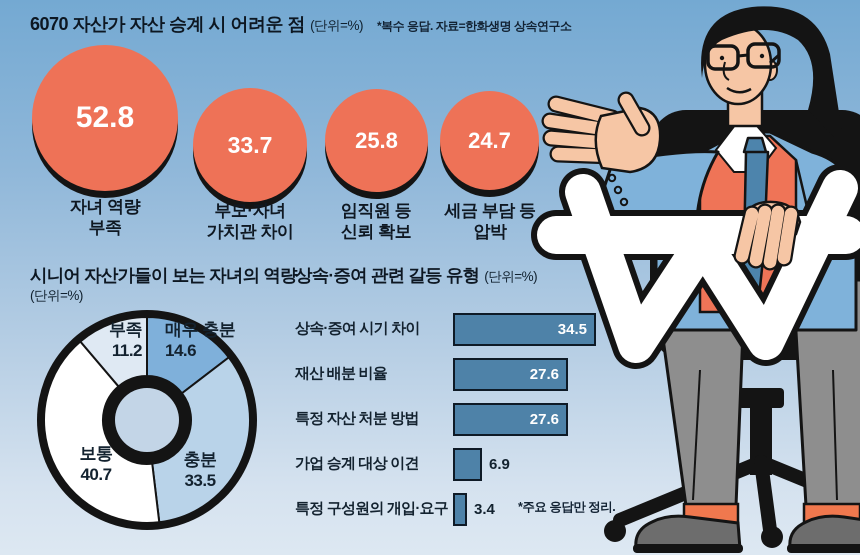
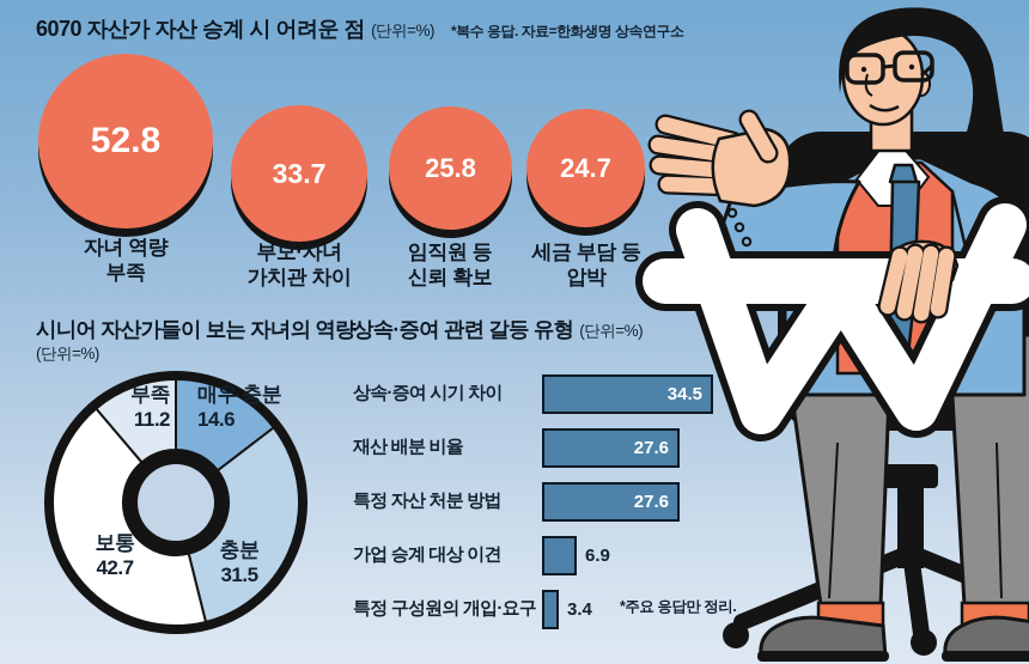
시니어 자산가들이 보는 자녀의 역량/충분: 33.5 -> 31.5
시니어 자산가들이 보는 자녀의 역량/보통: 40.7 -> 42.7
